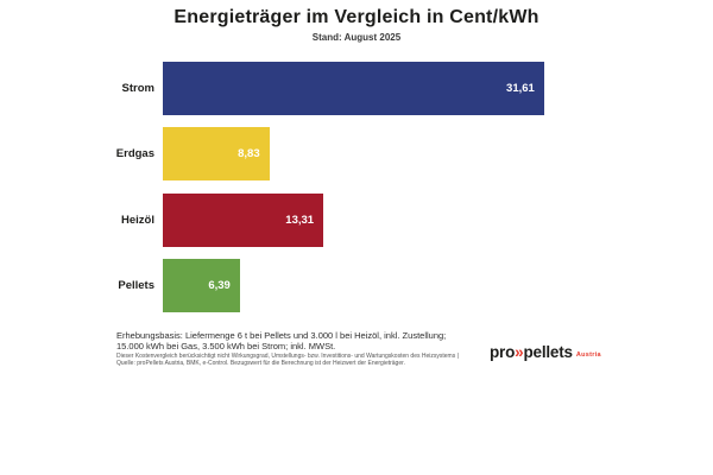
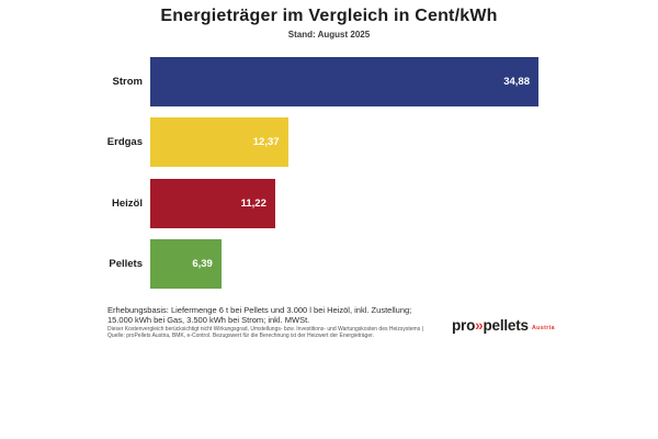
Strom: 31,61 -> 34,88
Erdgas: 8,83 -> 12,37
Heizöl: 13,31 -> 11,22
